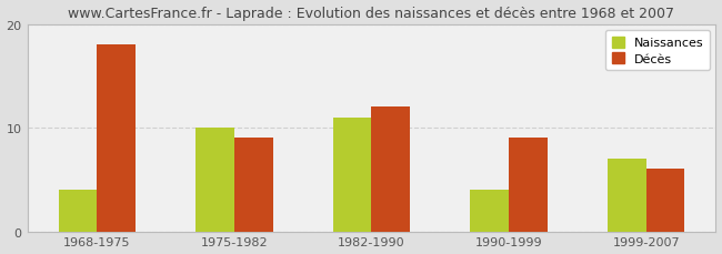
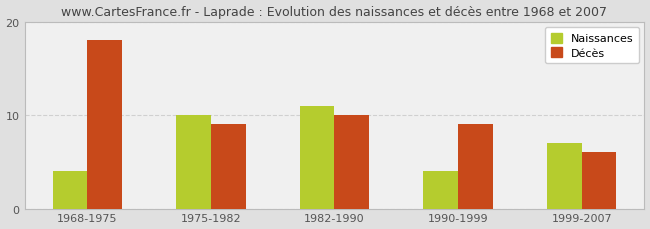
Décès/1982-1990: 12 -> 10
